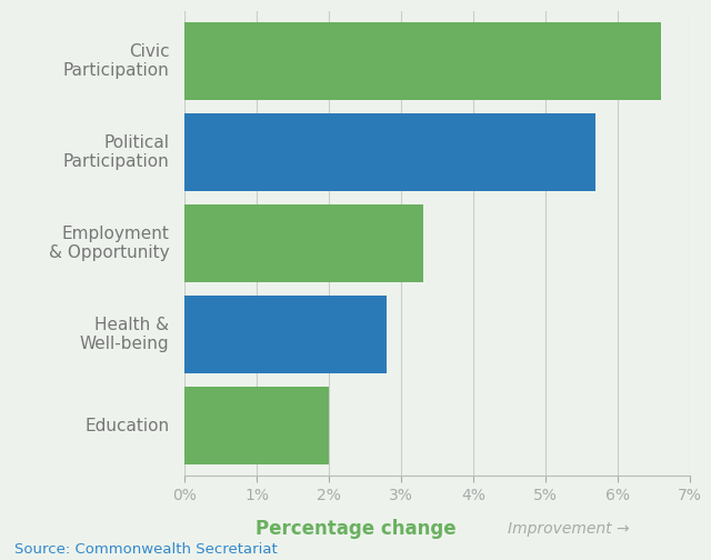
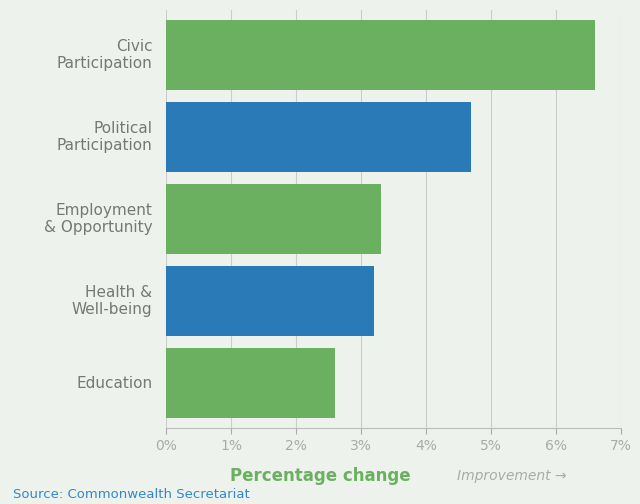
Political Participation: 5.7% -> 4.7%
Health & Well-being: 2.8% -> 3.2%
Education: 2.0% -> 2.6%
